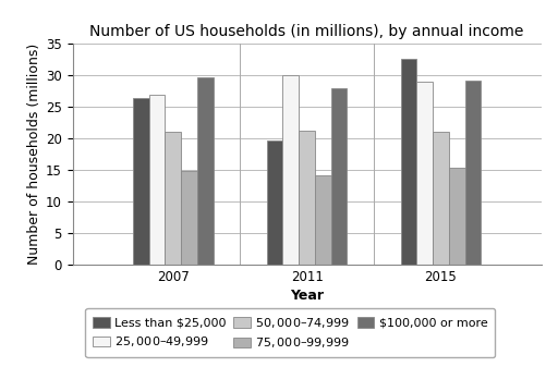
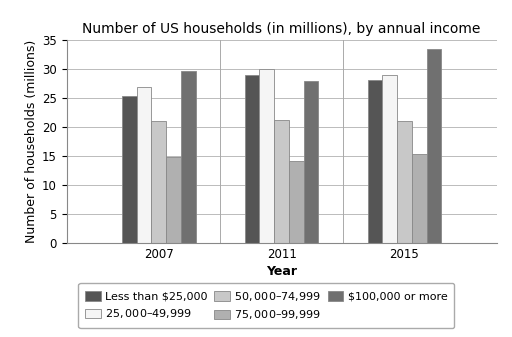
Less than $25,000/2007: 26.4 -> 25.3
Less than $25,000/2011: 19.6 -> 29.0
Less than $25,000/2015: 32.6 -> 28.1
$100,000 or more/2015: 29.2 -> 33.5
